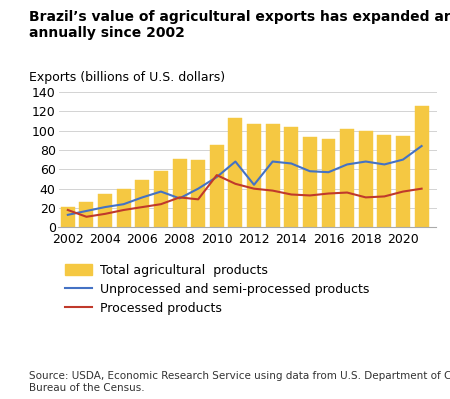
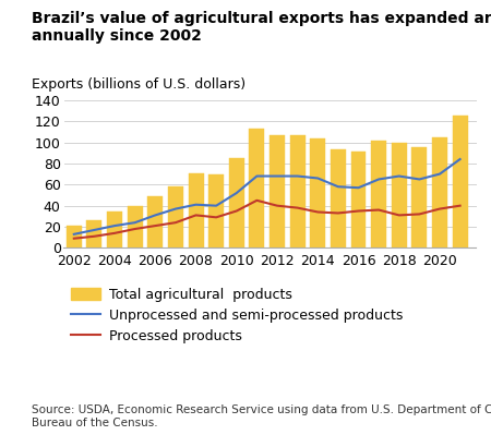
Processed products/2002: 18 -> 9
Unprocessed and semi-processed products/2008: 30 -> 41
Processed products/2010: 54 -> 35
Unprocessed and semi-processed products/2012: 44 -> 68
Total agricultural products/2020: 94 -> 105
